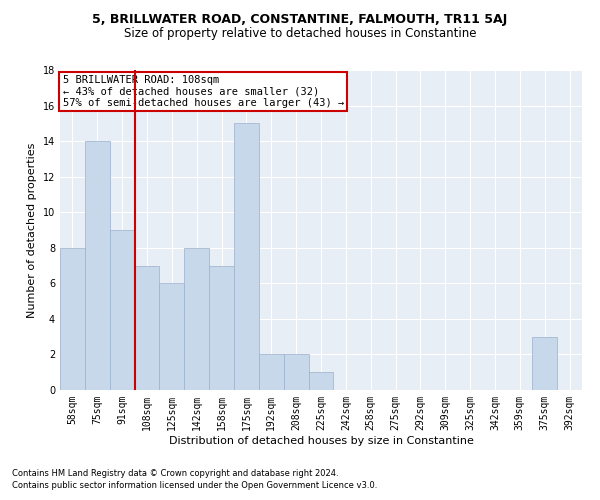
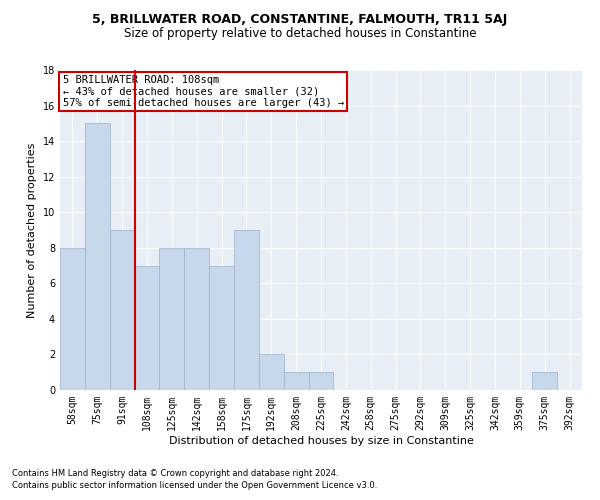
75sqm: 14 -> 15
125sqm: 6 -> 8
175sqm: 15 -> 9
208sqm: 2 -> 1
375sqm: 3 -> 1
